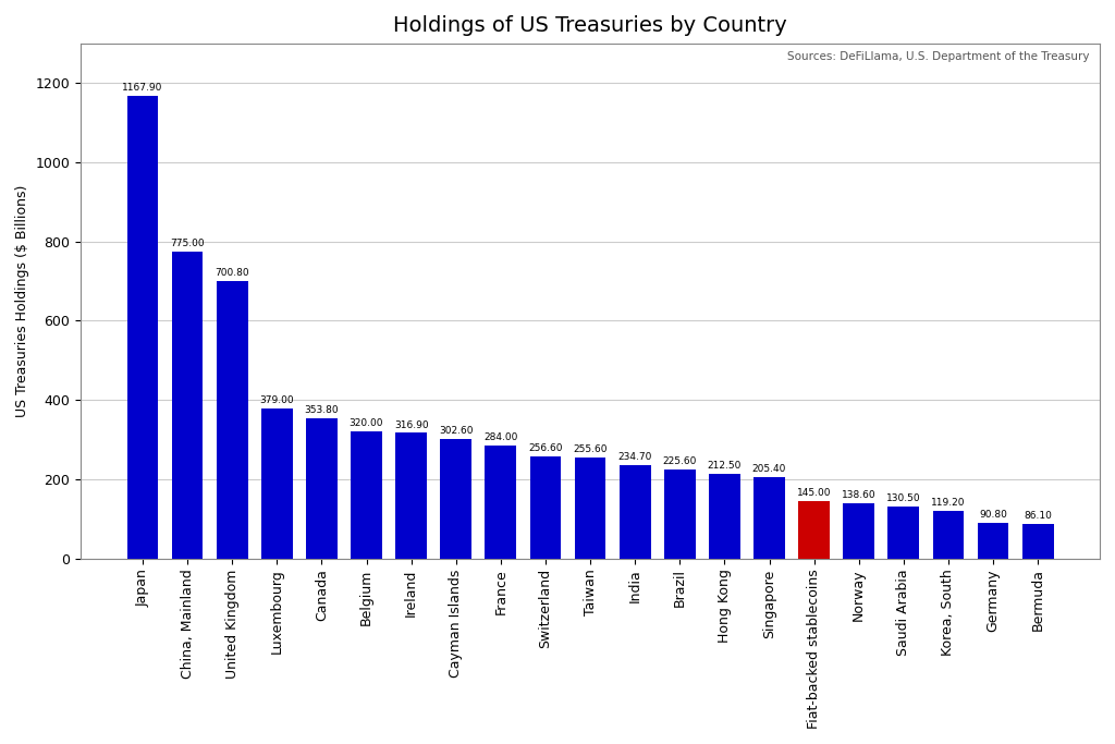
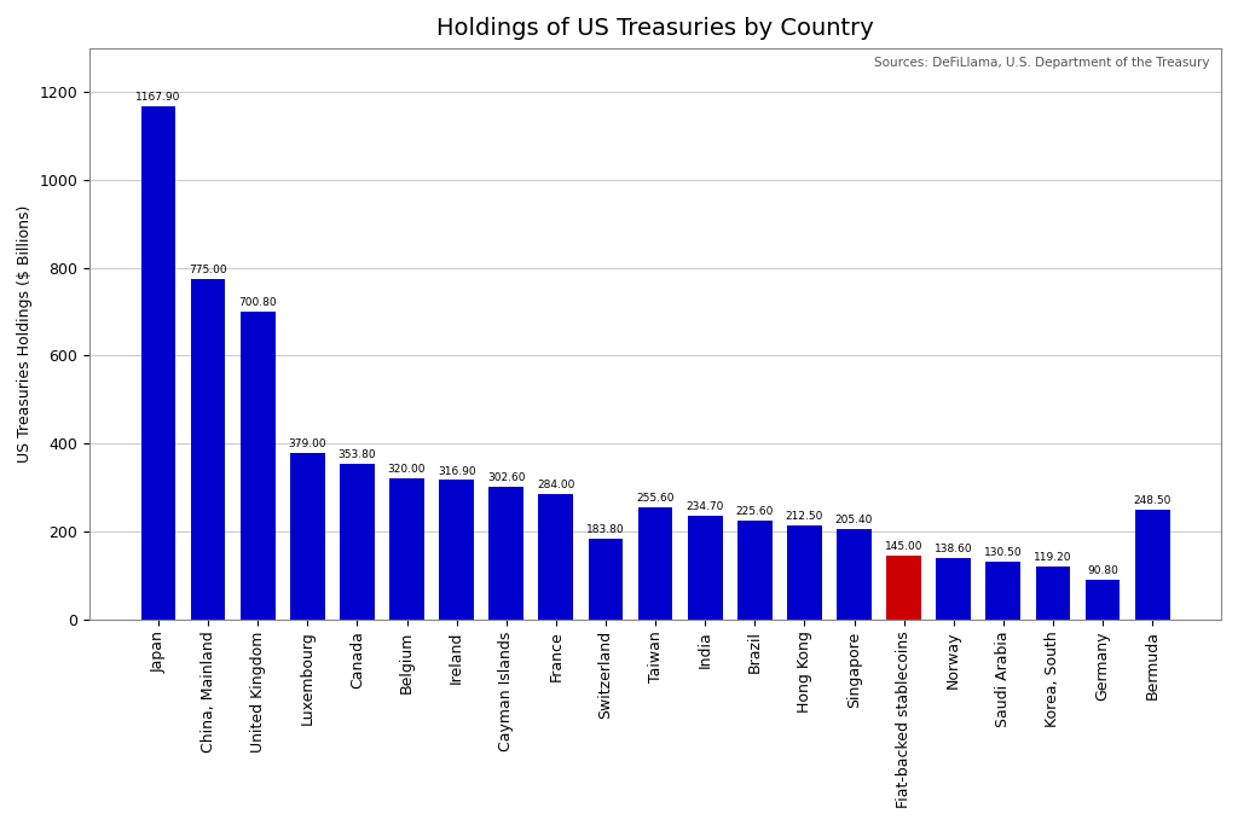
Switzerland: 256.60 -> 183.80
Bermuda: 86.10 -> 248.50
